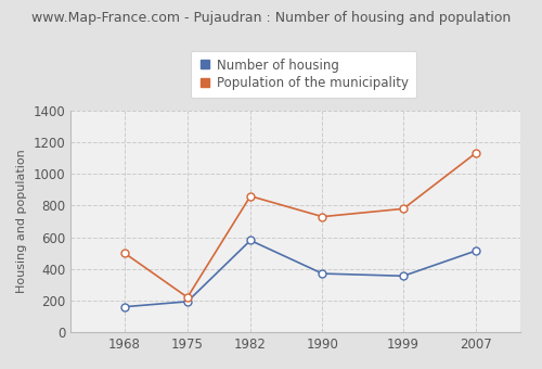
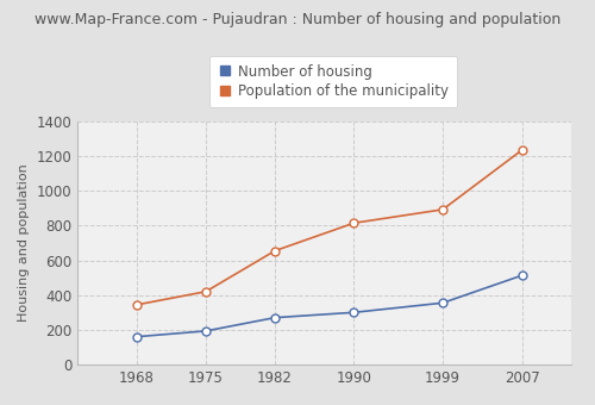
Population of the municipality/1968: 500 -> 340
Population of the municipality/1975: 220 -> 420
Number of housing/1982: 580 -> 270
Population of the municipality/1982: 860 -> 660
Number of housing/1990: 370 -> 300
Population of the municipality/1990: 730 -> 820
Population of the municipality/1999: 780 -> 890
Population of the municipality/2007: 1130 -> 1240
